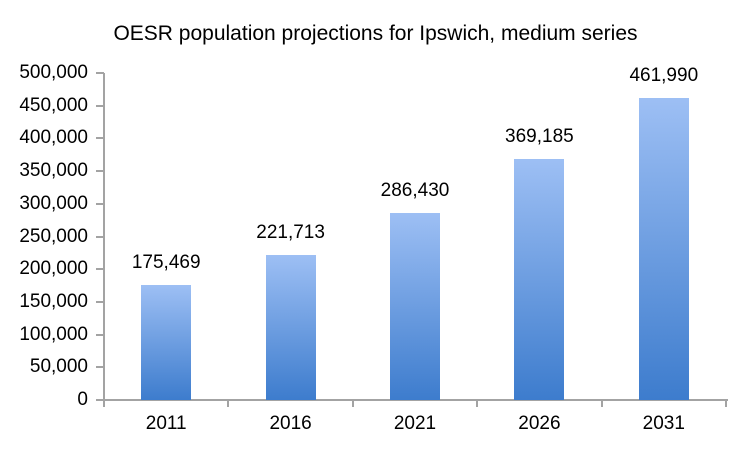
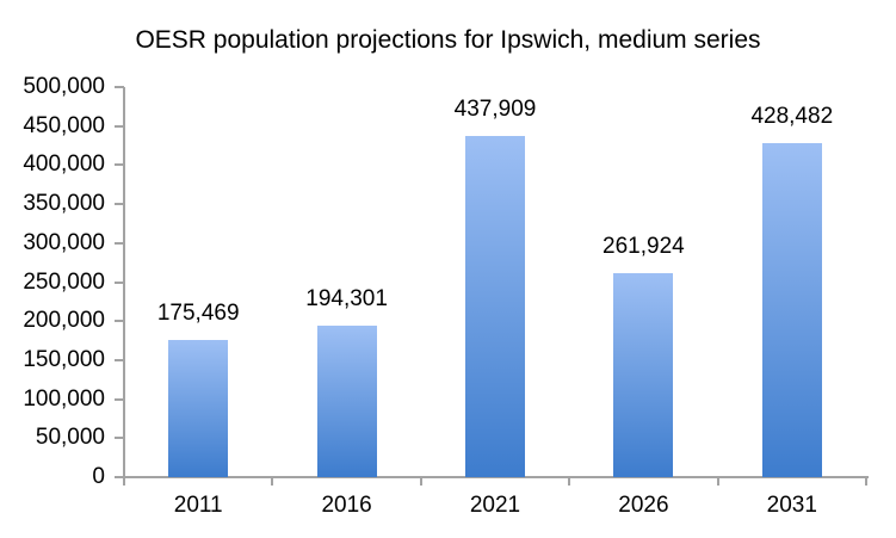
2016: 221,713 -> 194,301
2021: 286,430 -> 437,909
2026: 369,185 -> 261,924
2031: 461,990 -> 428,482
